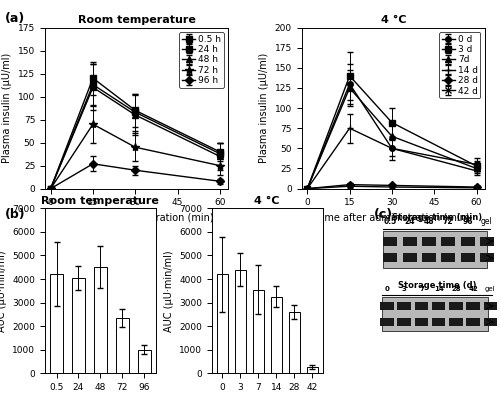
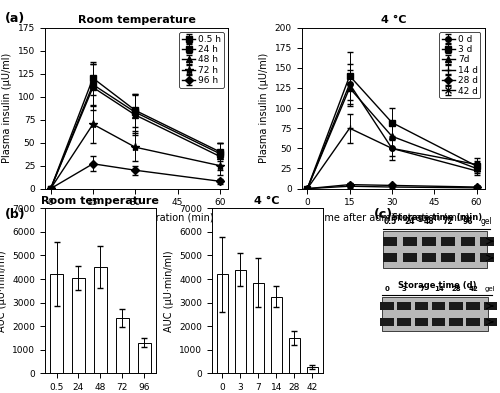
96: 1000 -> 1300
7: 3550 -> 3850
28: 2600 -> 1500
